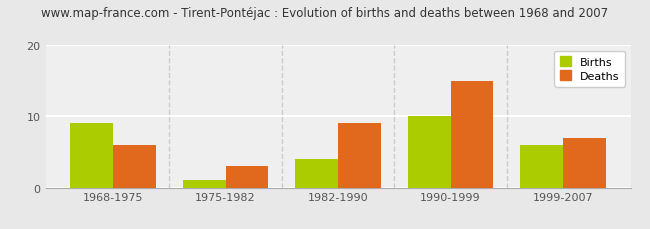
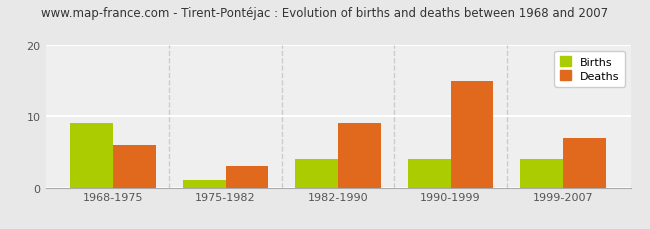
Births/1990-1999: 10 -> 4
Births/1999-2007: 6 -> 4
